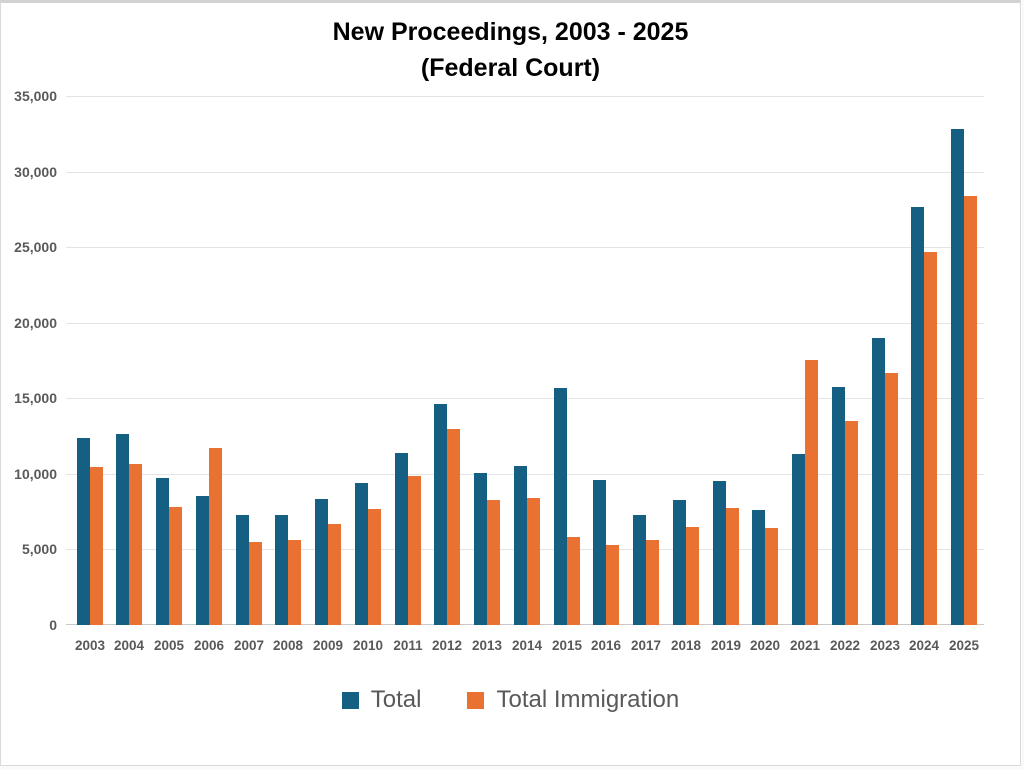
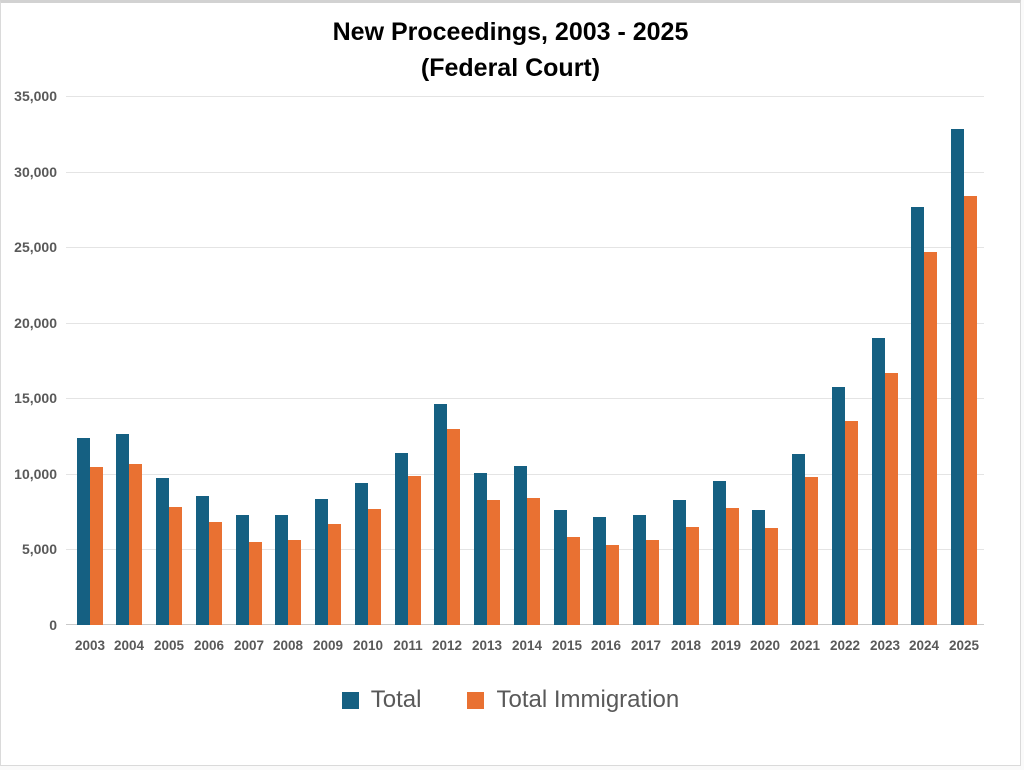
Total Immigration/2006: 11700 -> 6800
Total/2015: 15700 -> 7600
Total/2016: 9600 -> 7200
Total Immigration/2021: 17500 -> 9800
